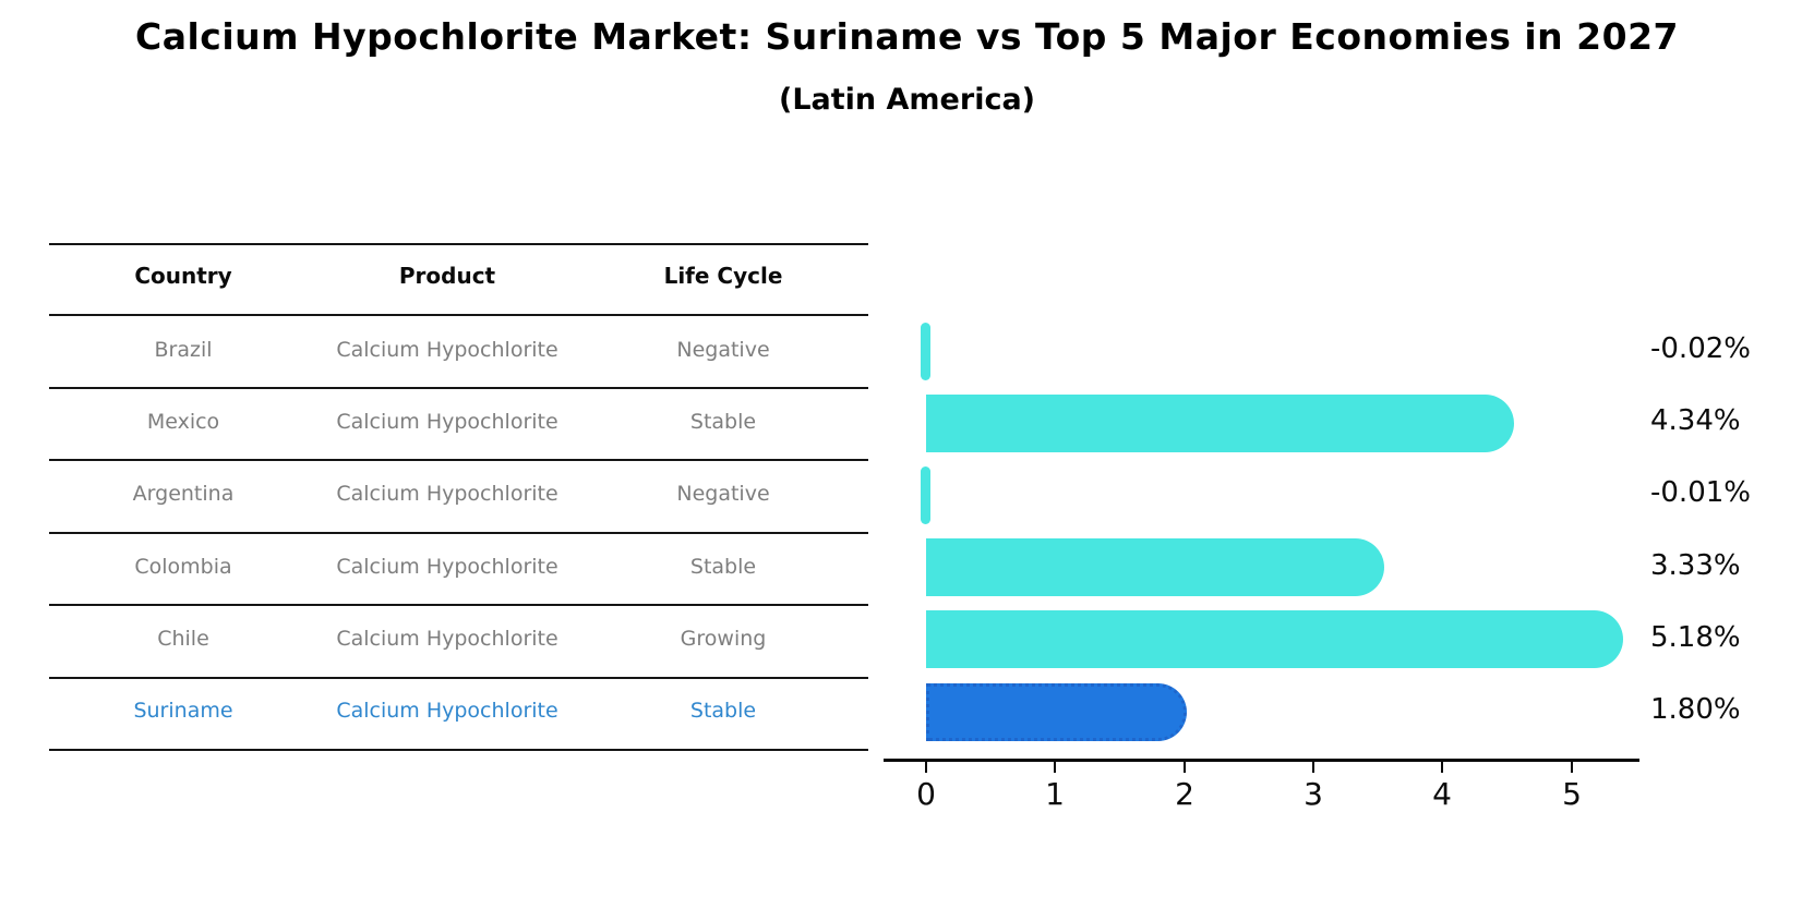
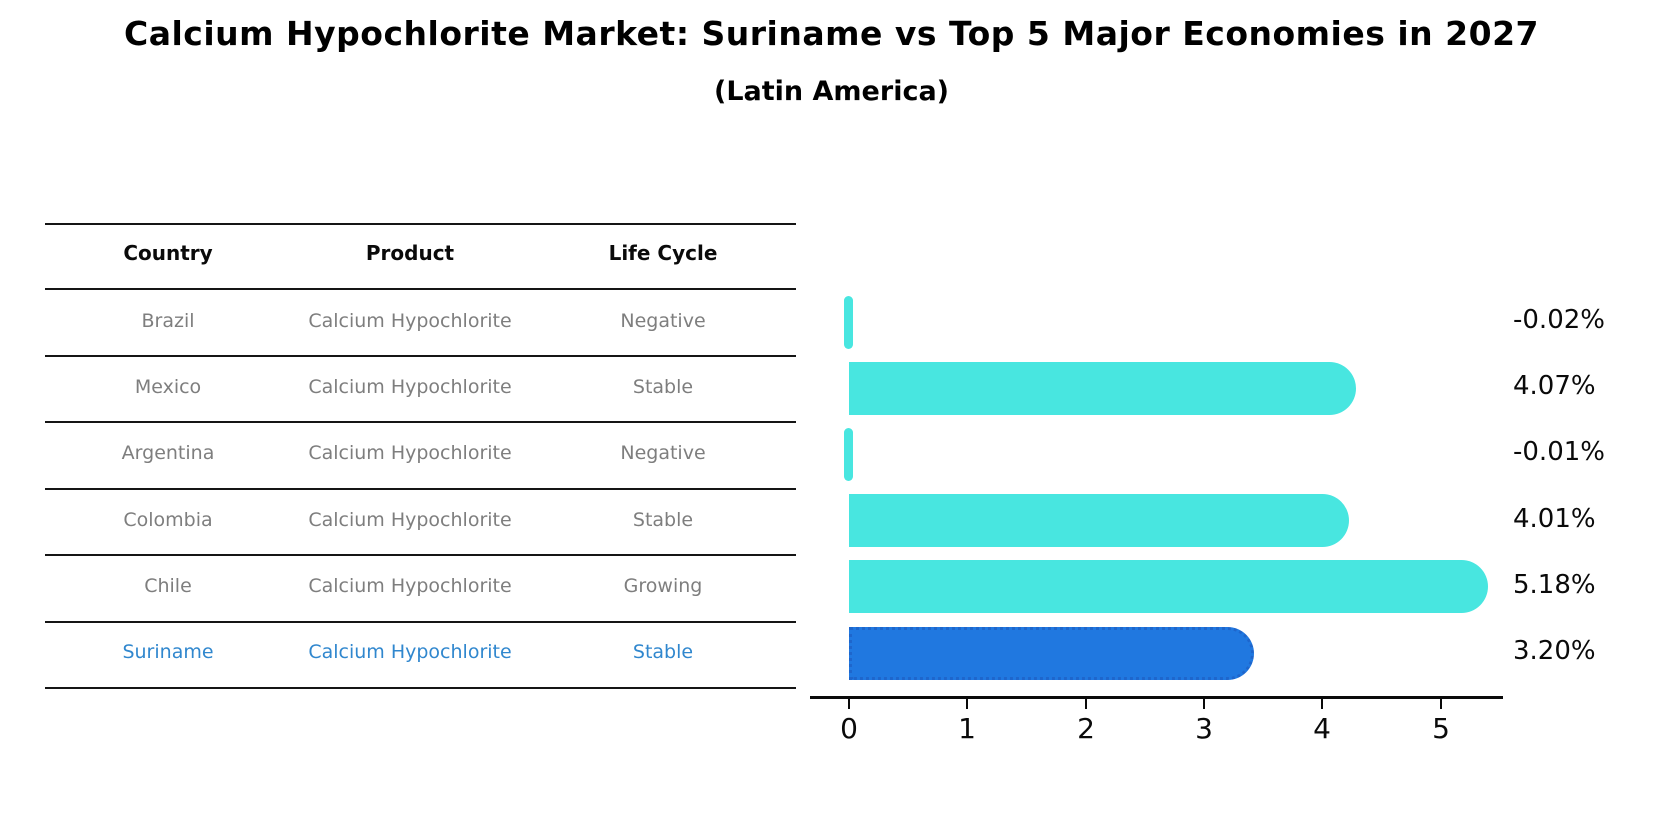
Mexico: 4.34% -> 4.07%
Colombia: 3.33% -> 4.01%
Suriname: 1.80% -> 3.20%
